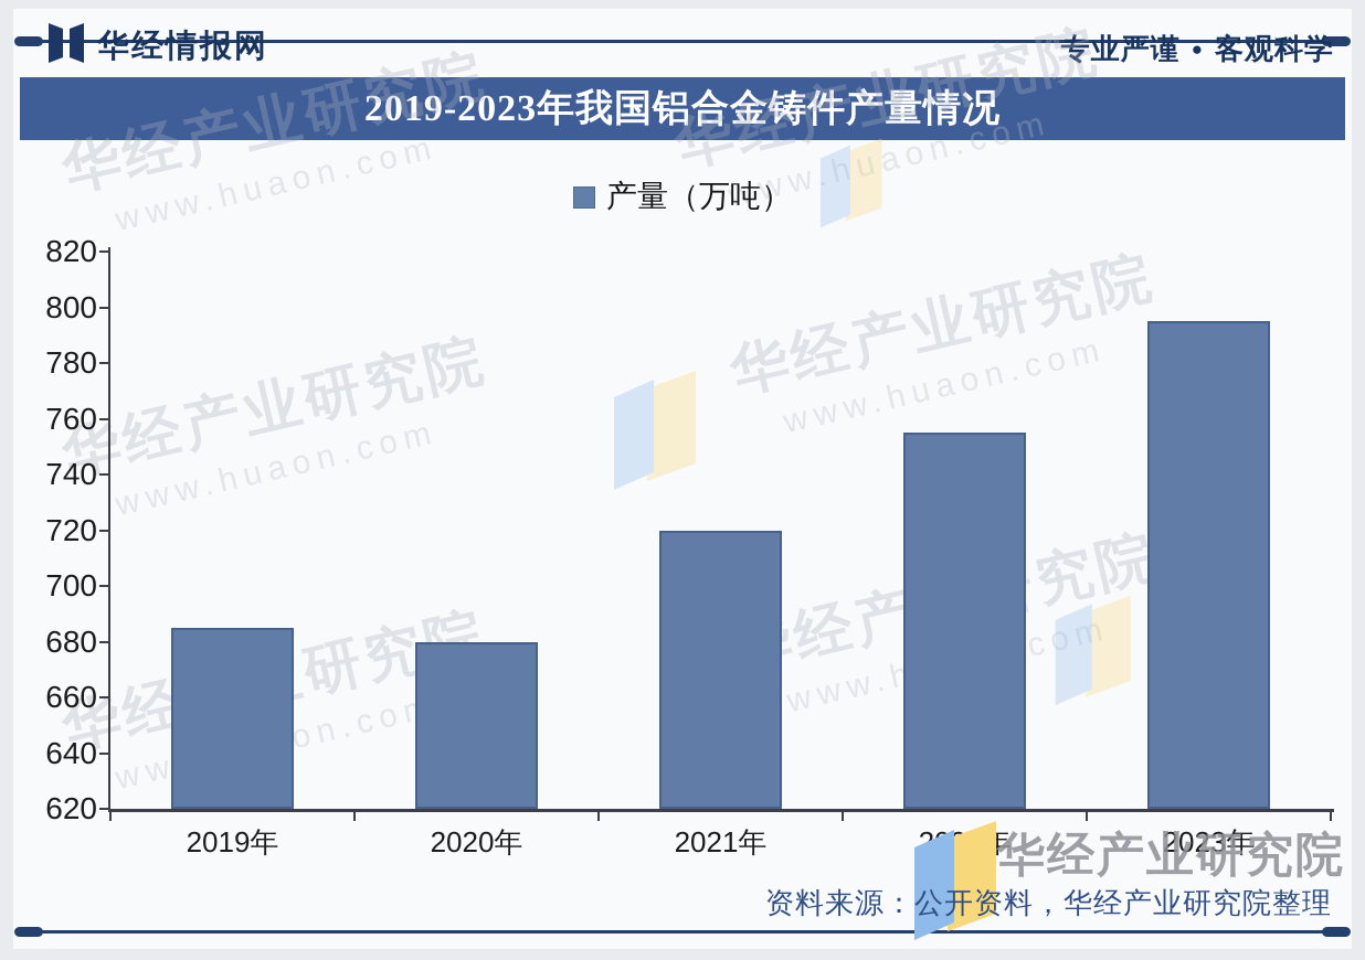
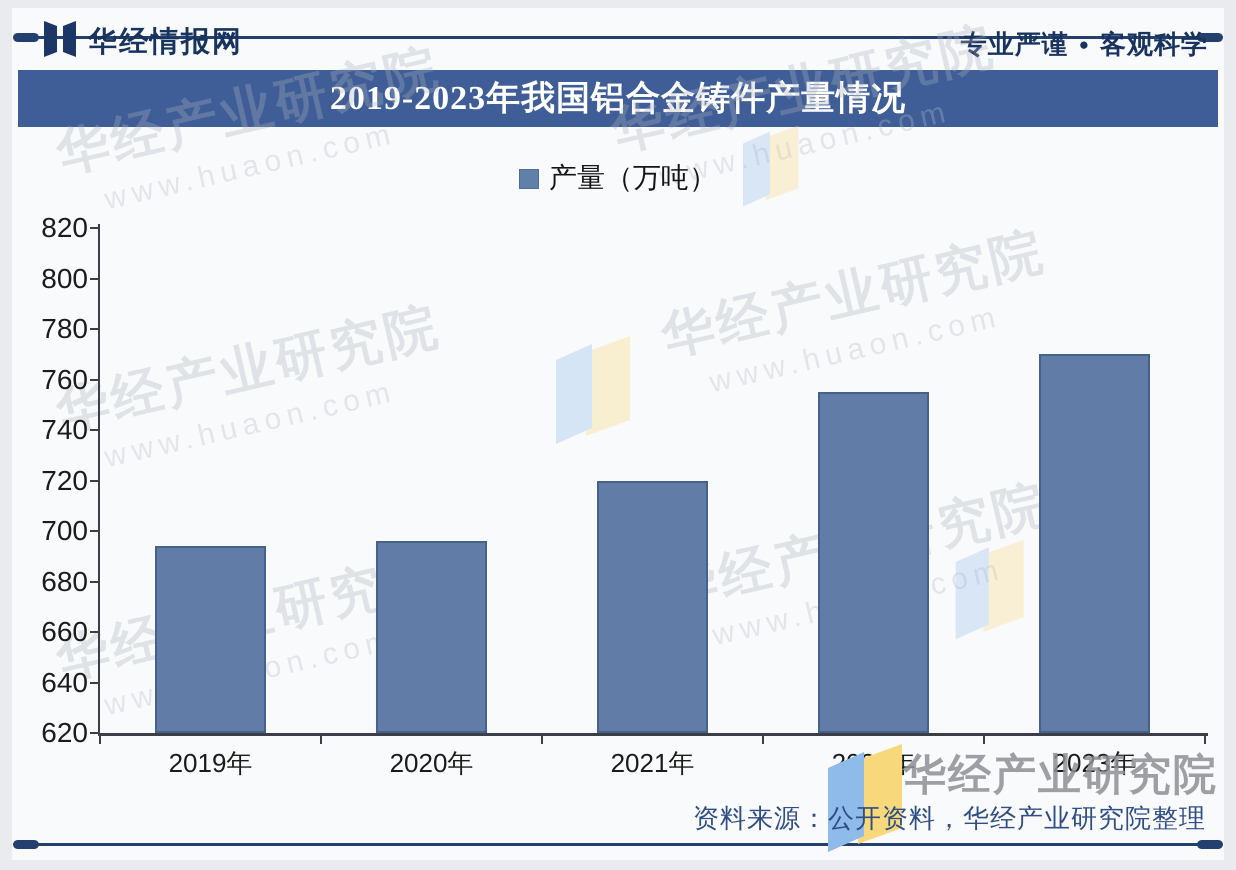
2019年: 685 -> 694
2020年: 680 -> 696
2023年: 795 -> 770
